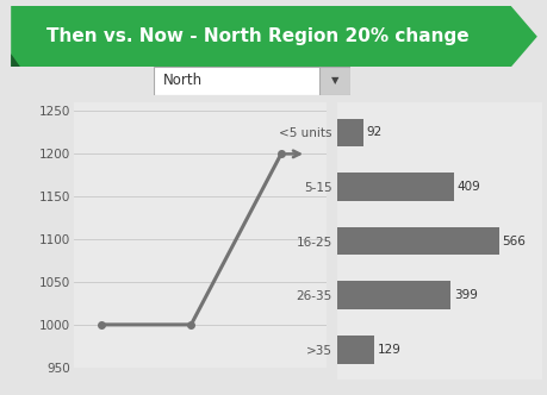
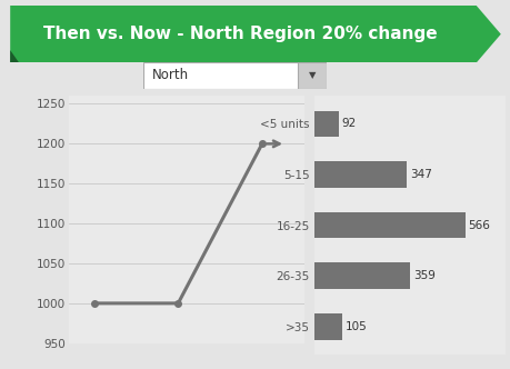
5-15: 409 -> 347
26-35: 399 -> 359
>35: 129 -> 105
